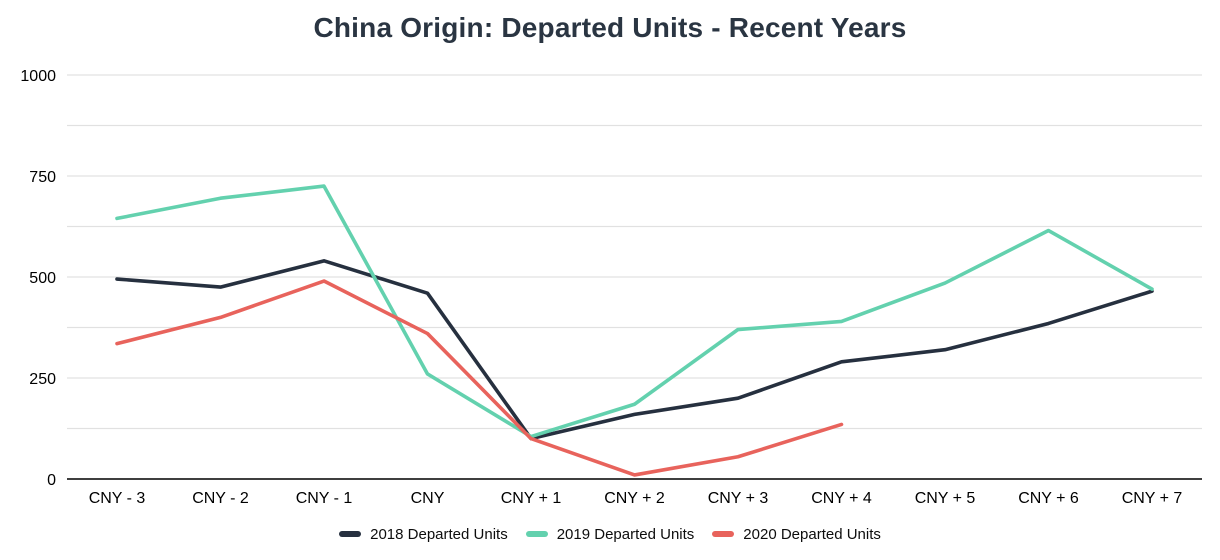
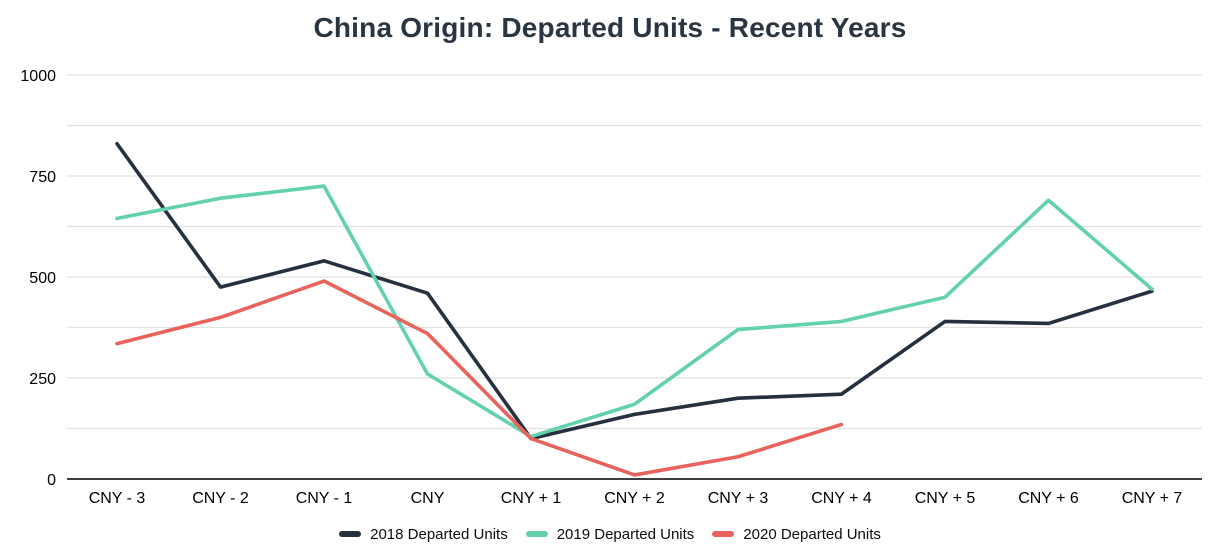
2018 Departed Units/CNY - 3: 500 -> 830
2018 Departed Units/CNY + 4: 290 -> 210
2018 Departed Units/CNY + 5: 320 -> 390
2019 Departed Units/CNY + 5: 480 -> 450
2019 Departed Units/CNY + 6: 620 -> 690
